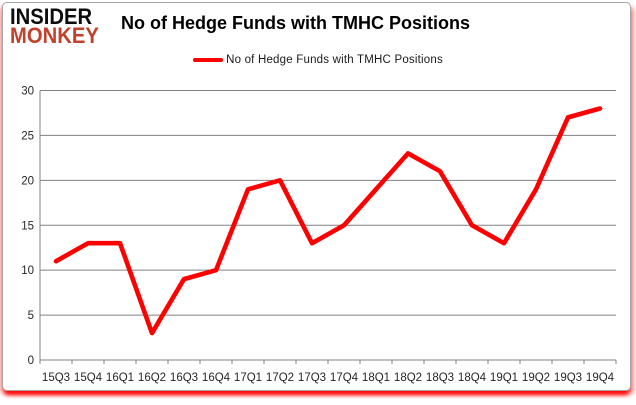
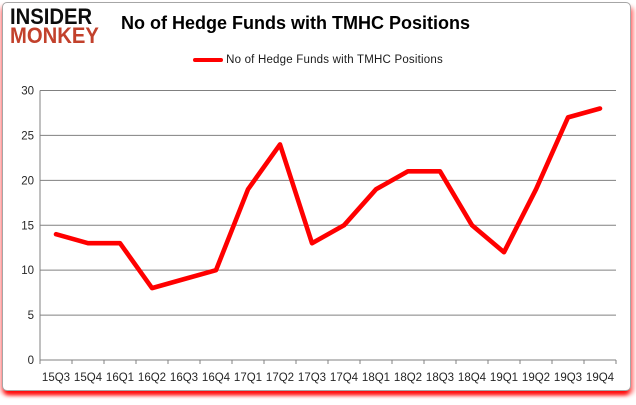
15Q3: 11 -> 14
16Q2: 3 -> 8
17Q2: 20 -> 24
18Q2: 23 -> 21
19Q1: 13 -> 12
